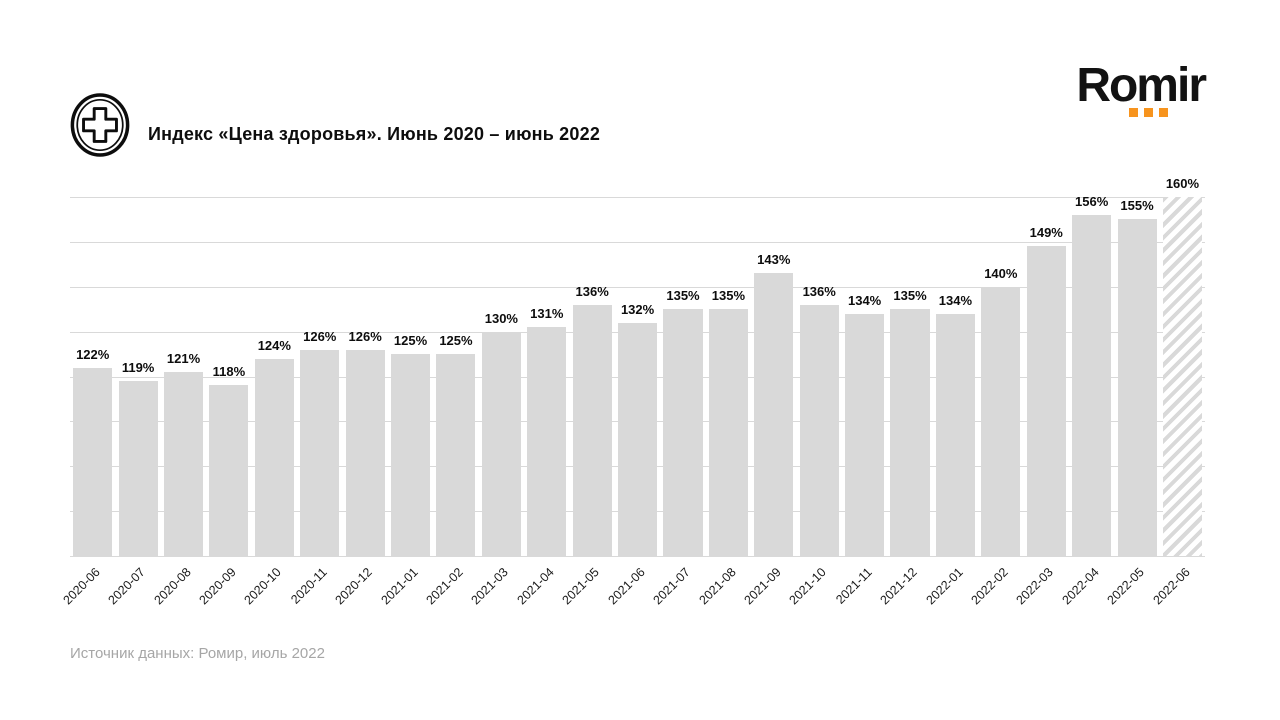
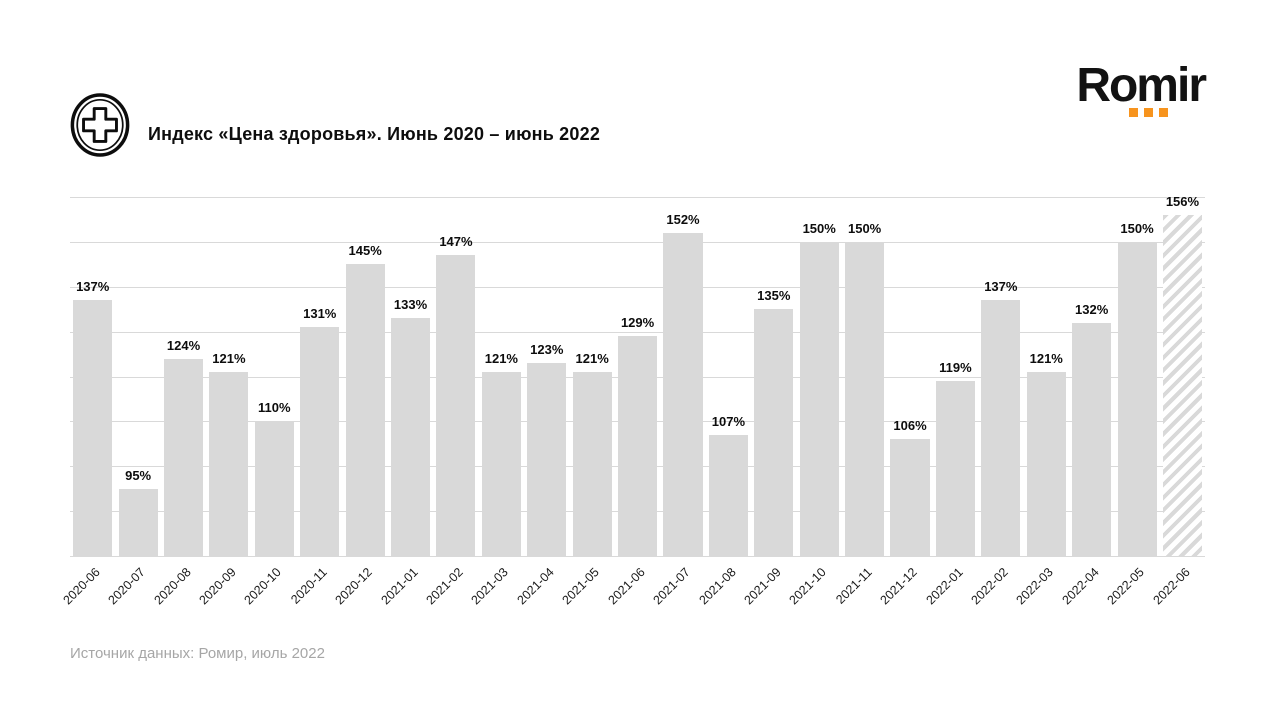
2020-06: 122% -> 137%
2020-07: 119% -> 95%
2020-08: 121% -> 124%
2020-09: 118% -> 121%
2020-10: 124% -> 110%
2020-11: 126% -> 131%
2020-12: 126% -> 145%
2021-01: 125% -> 133%
2021-02: 125% -> 147%
2021-03: 130% -> 121%
2021-04: 131% -> 123%
2021-05: 136% -> 121%
2021-06: 132% -> 129%
2021-07: 135% -> 152%
2021-08: 135% -> 107%
2021-09: 143% -> 135%
2021-10: 136% -> 150%
2021-11: 134% -> 150%
2021-12: 135% -> 106%
2022-01: 134% -> 119%
2022-02: 140% -> 137%
2022-03: 149% -> 121%
2022-04: 156% -> 132%
2022-05: 155% -> 150%
2022-06: 160% -> 156%
